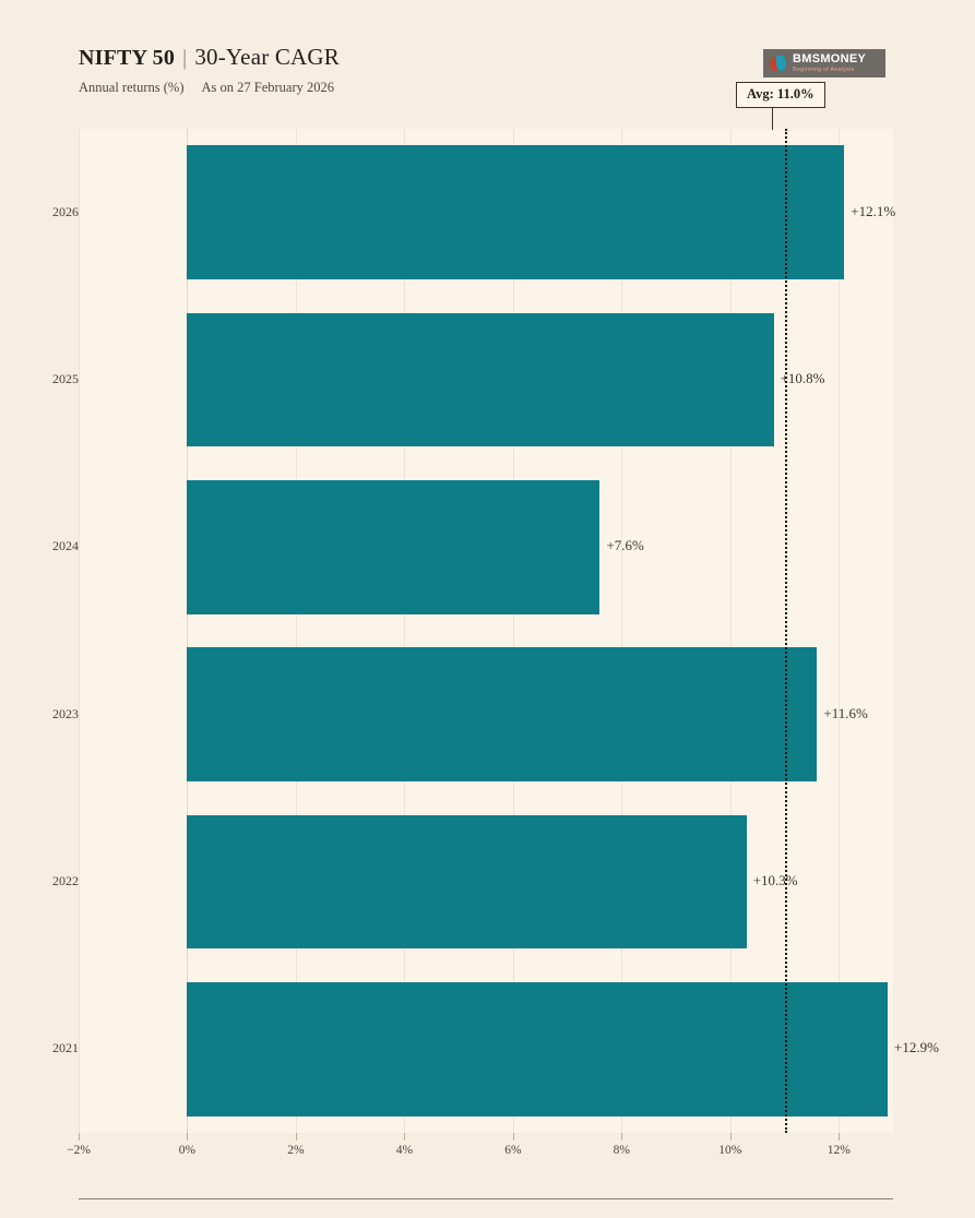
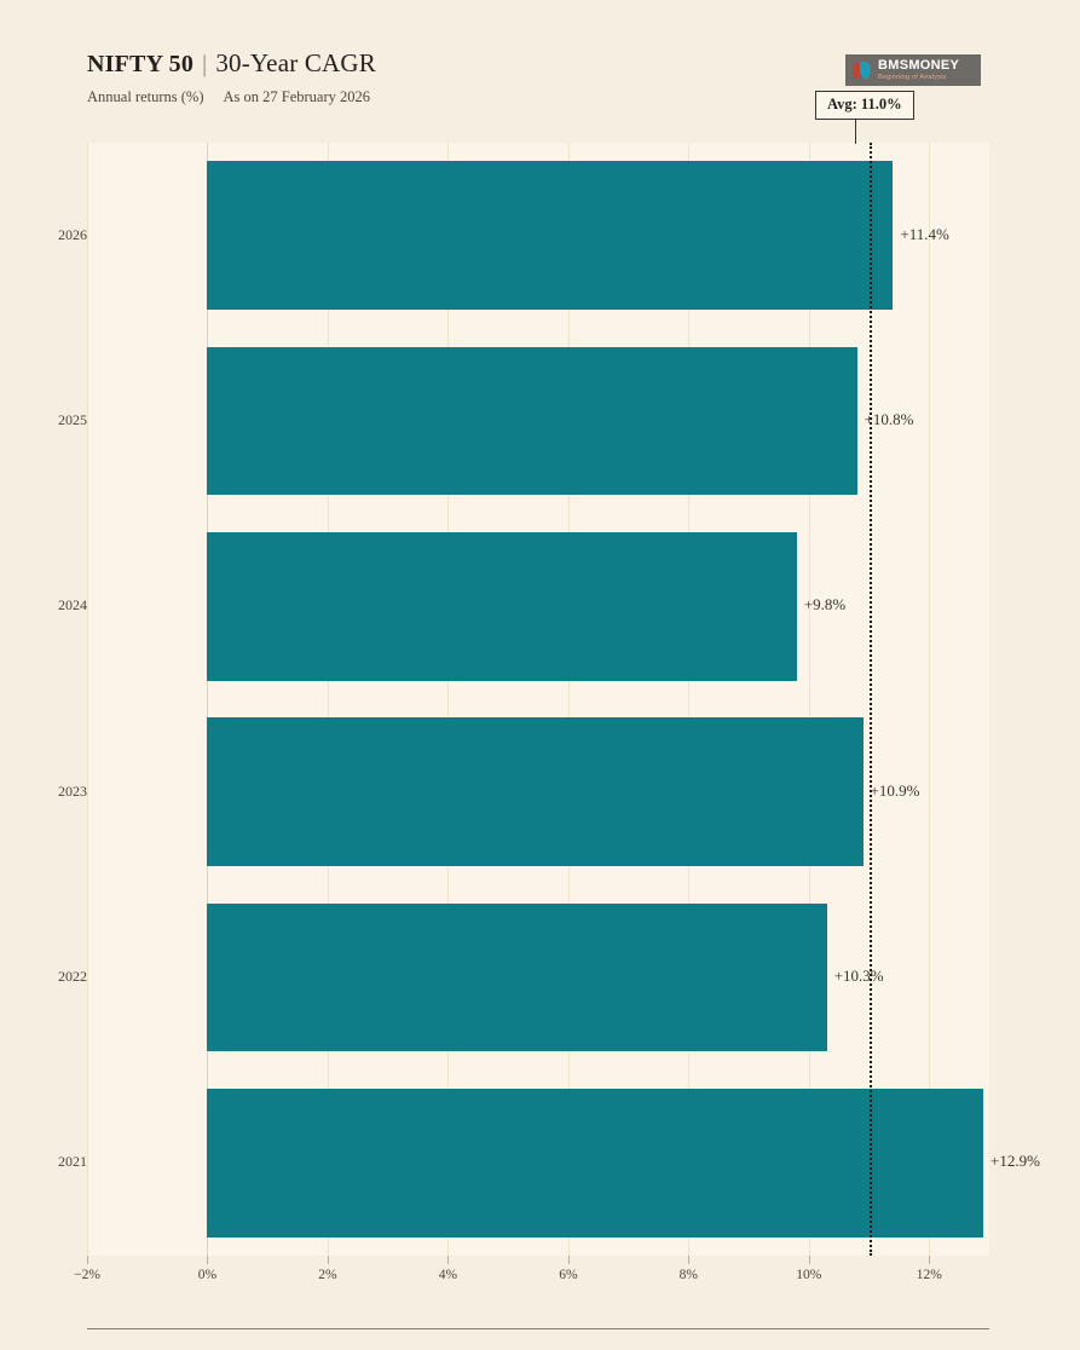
2026: +12.1% -> +11.4%
2024: +7.6% -> +9.8%
2023: +11.6% -> +10.9%
